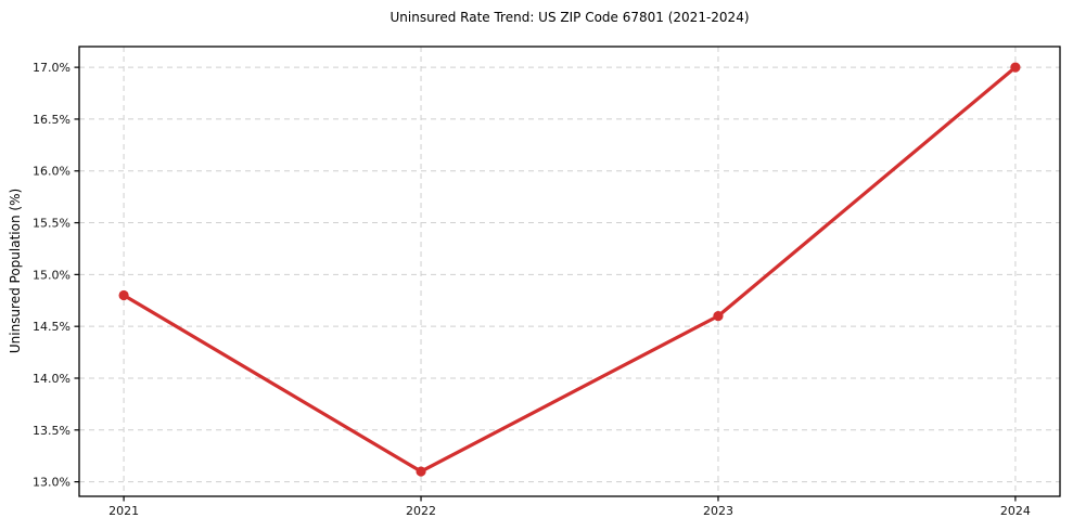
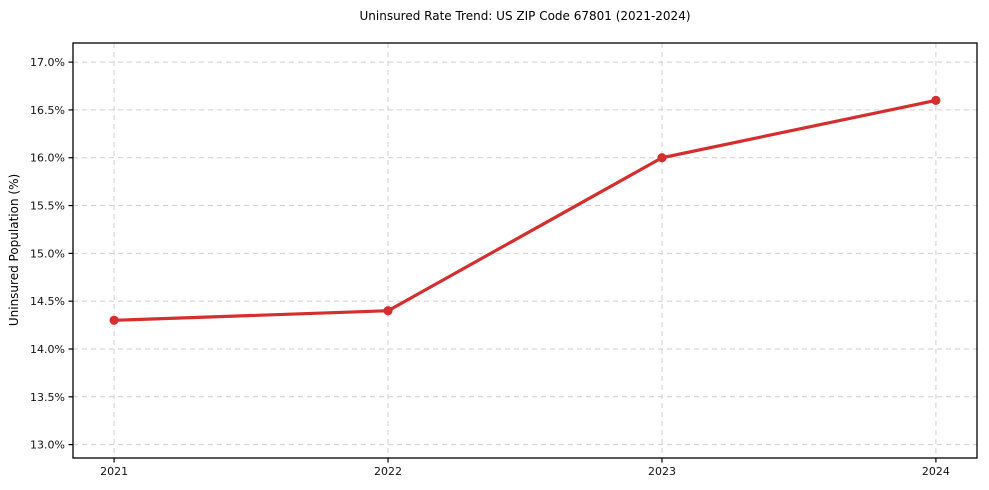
2021: 14.8% -> 14.3%
2022: 13.1% -> 14.4%
2023: 14.6% -> 16.0%
2024: 17.0% -> 16.6%
